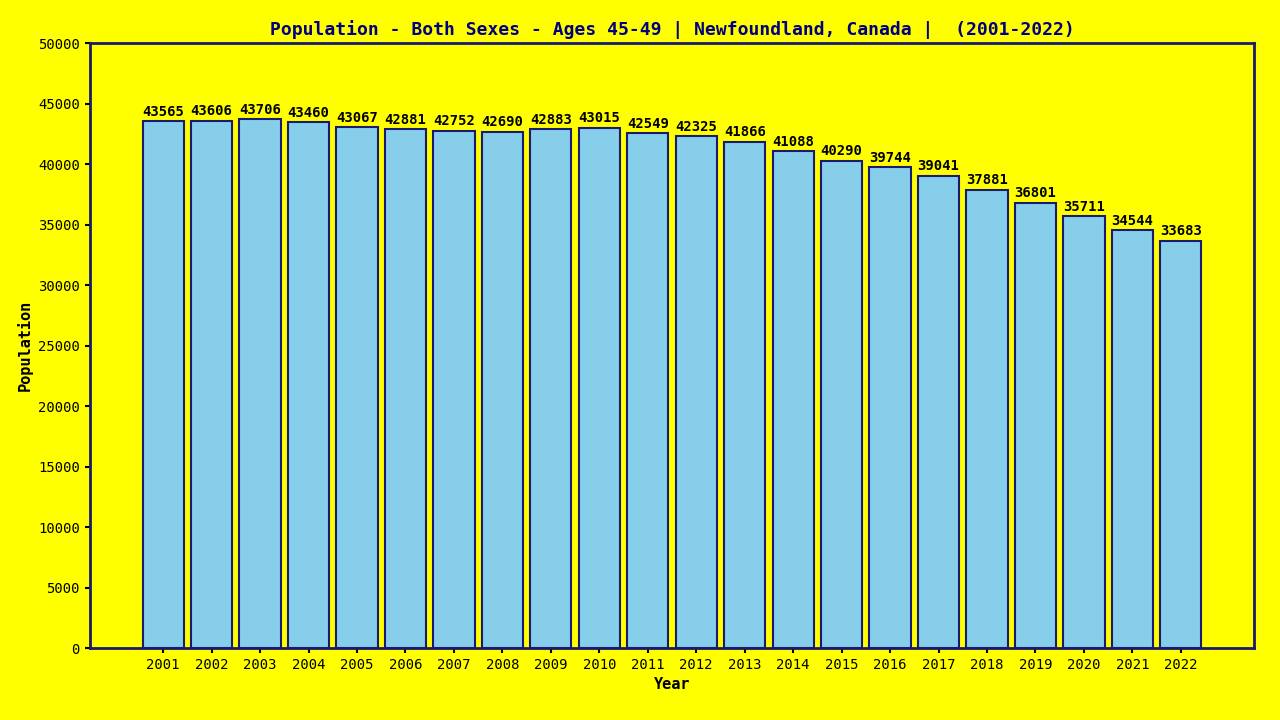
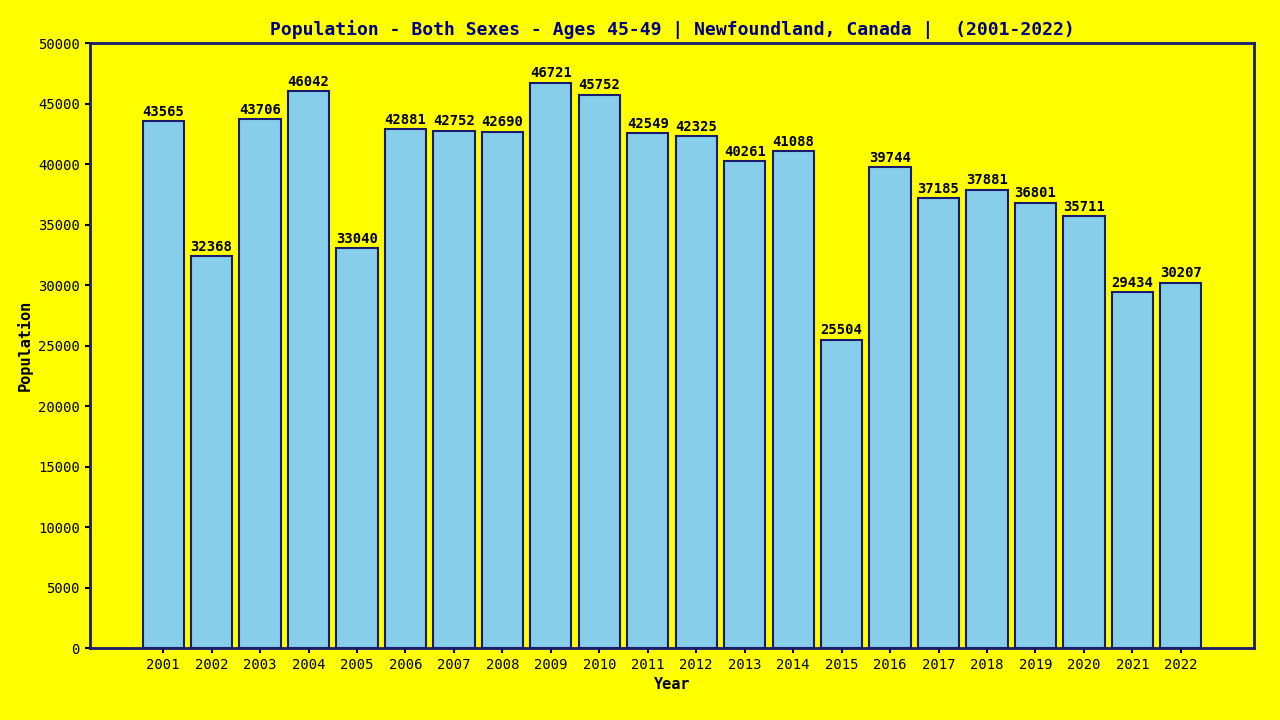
2002: 43606 -> 32368
2004: 43460 -> 46042
2005: 43067 -> 33040
2009: 42883 -> 46721
2010: 43015 -> 45752
2013: 41866 -> 40261
2015: 40290 -> 25504
2017: 39041 -> 37185
2021: 34544 -> 29434
2022: 33683 -> 30207
